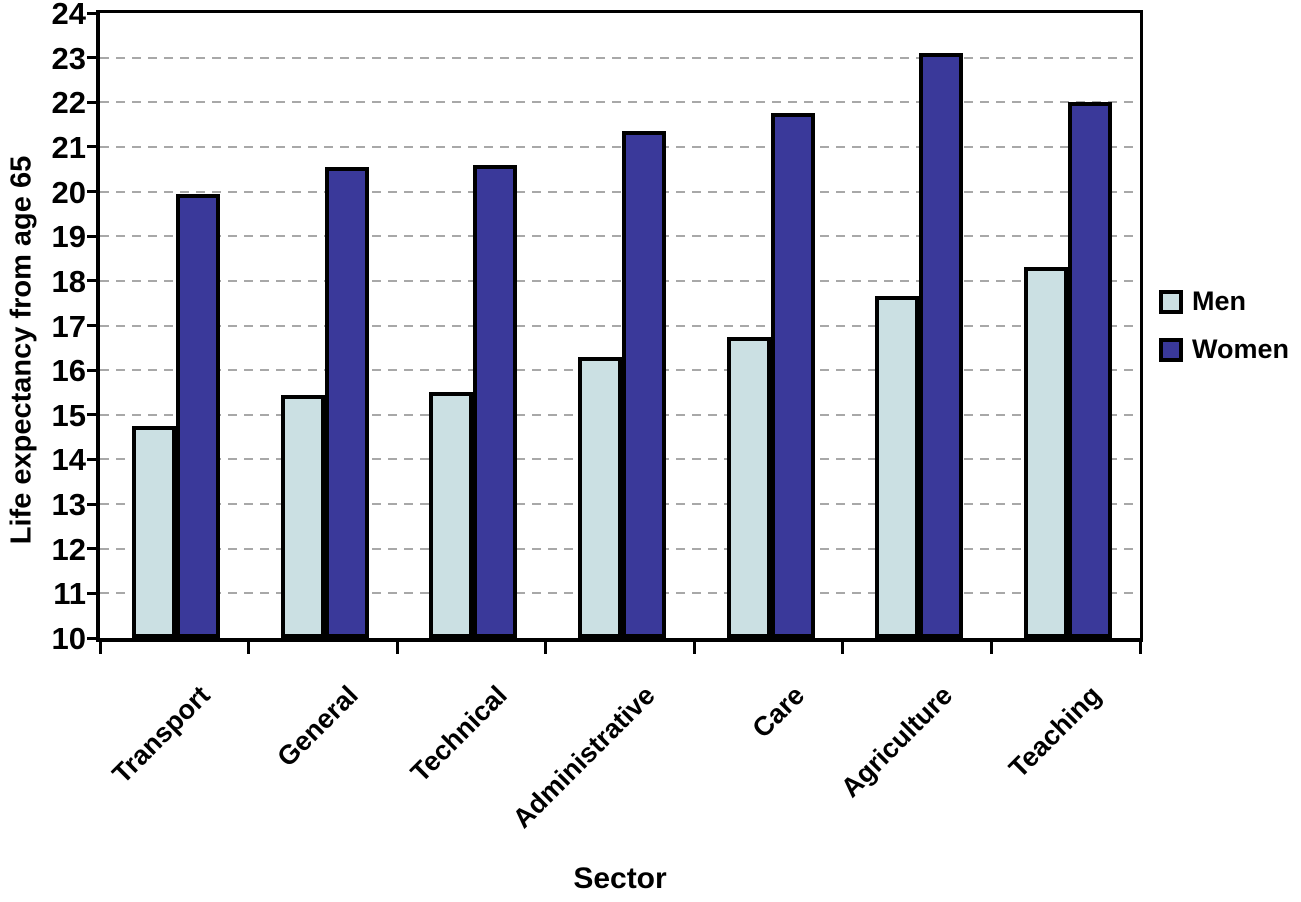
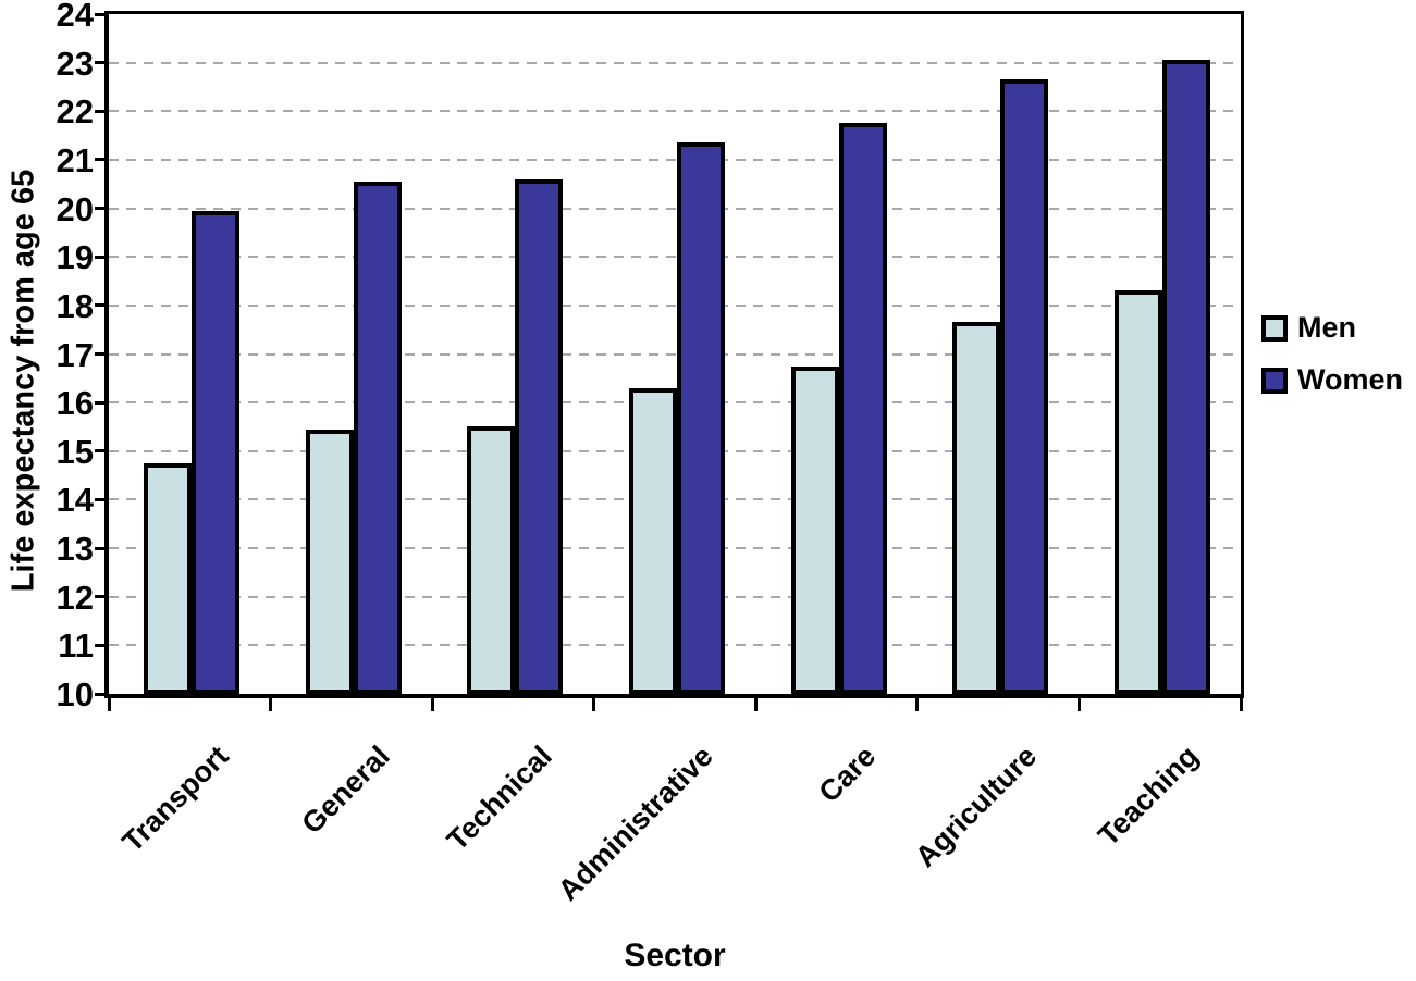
Women/Agriculture: 23.1 -> 22.6
Women/Teaching: 22.0 -> 23.1
